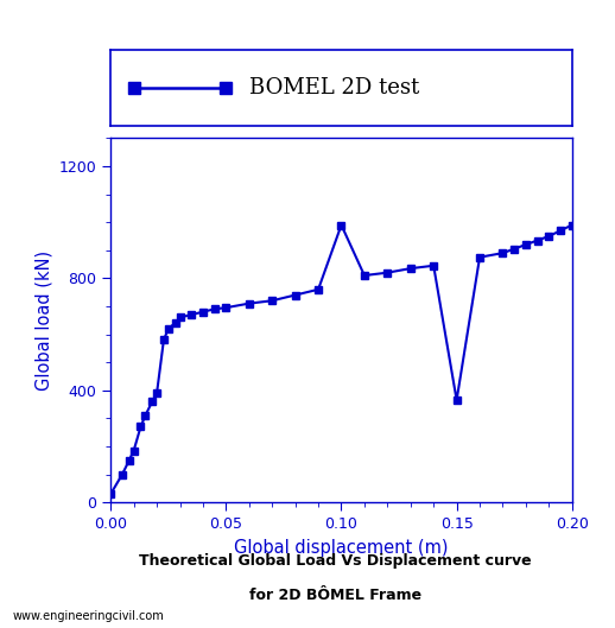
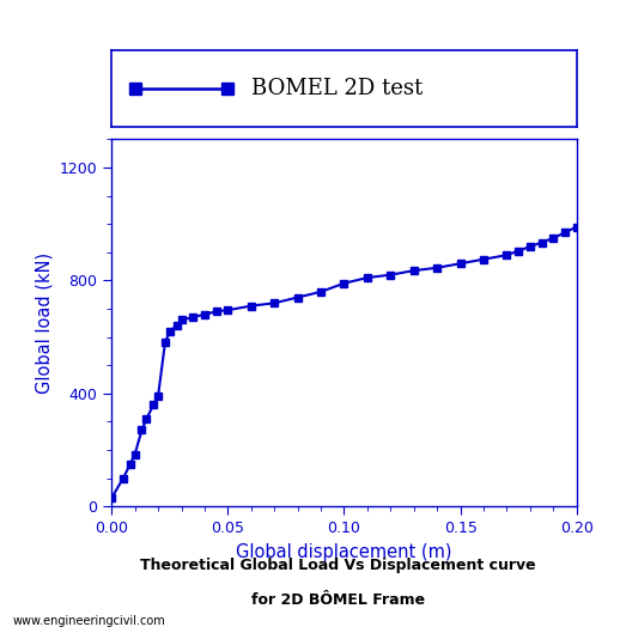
0.10: 990 -> 790
0.15: 365 -> 860
